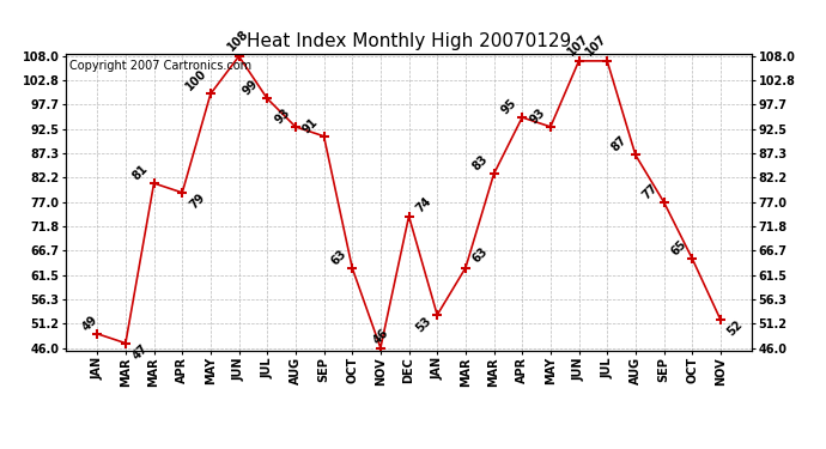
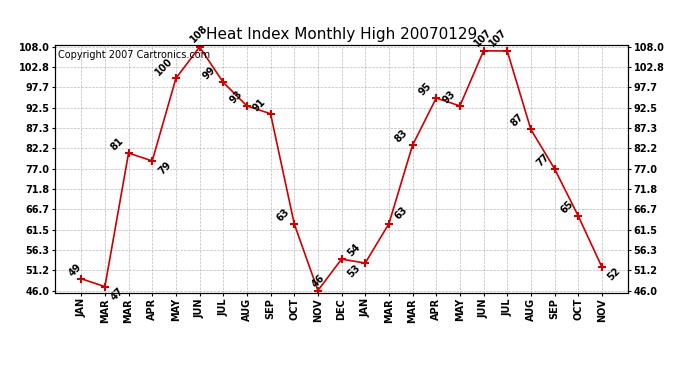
DEC: 74 -> 54
